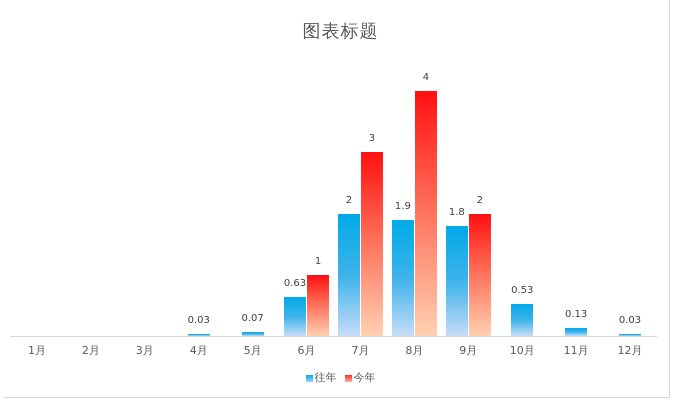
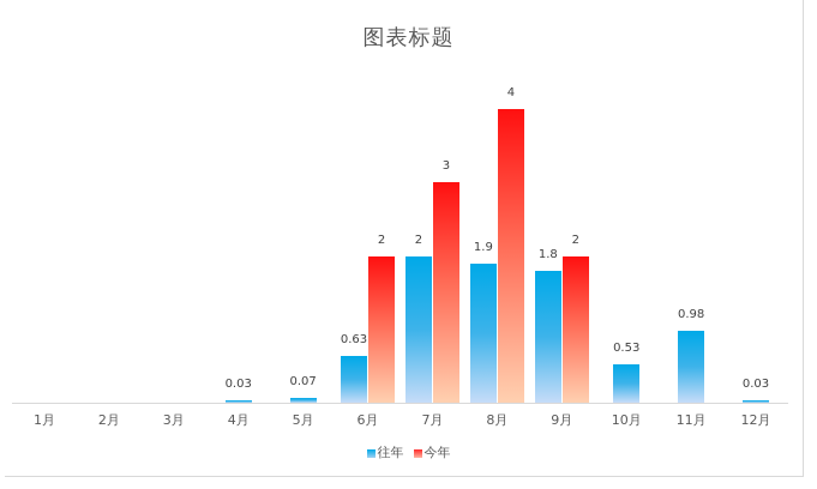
今年/6月: 1 -> 2
往年/11月: 0.13 -> 0.98
